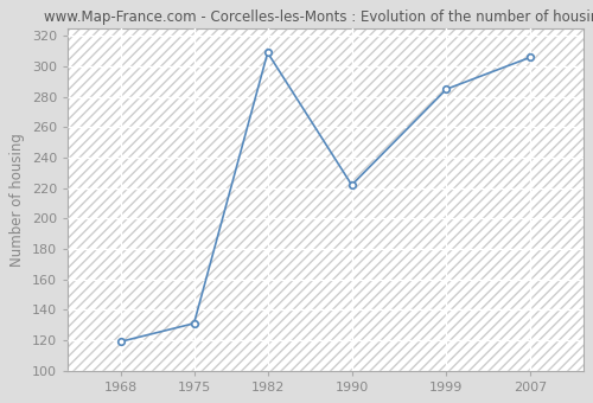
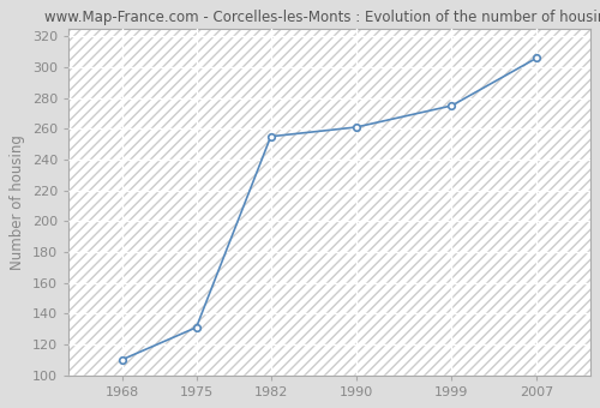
1968: 119 -> 110
1982: 309 -> 255
1990: 222 -> 261
1999: 285 -> 275
